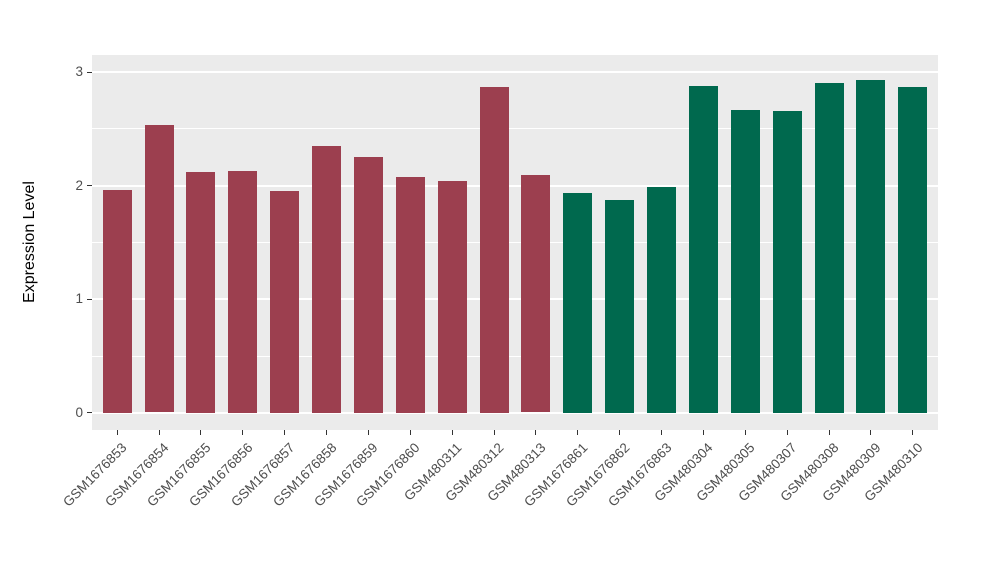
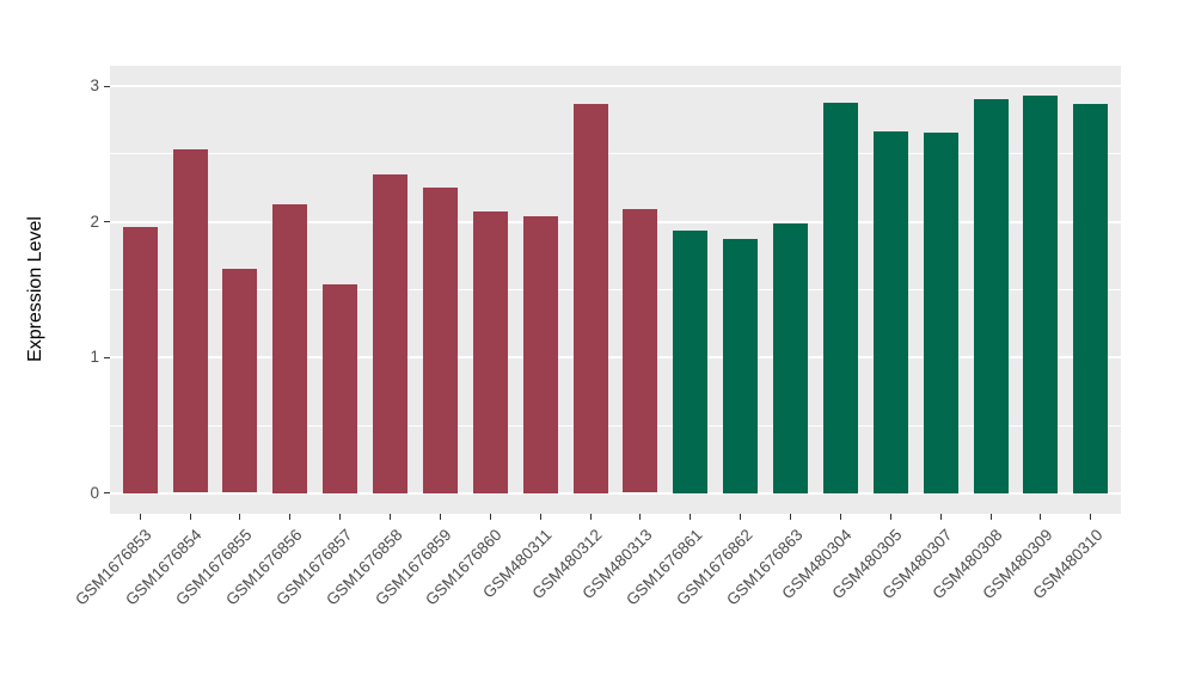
GSM1676855: 2.12 -> 1.65
GSM1676857: 1.95 -> 1.54
